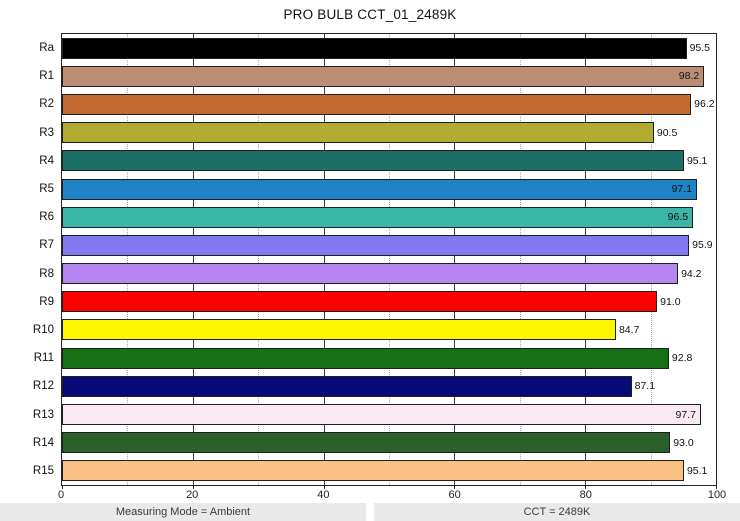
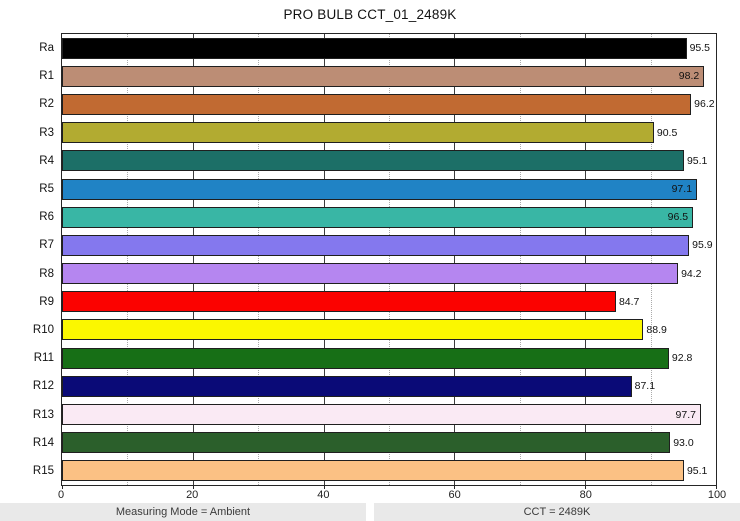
R9: 91.0 -> 84.7
R10: 84.7 -> 88.9
